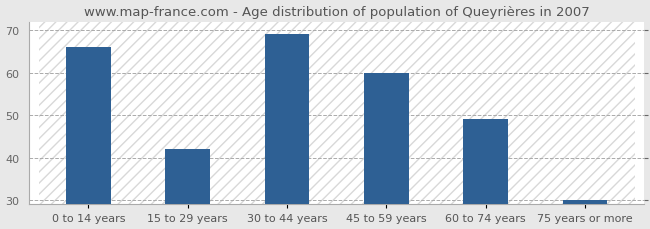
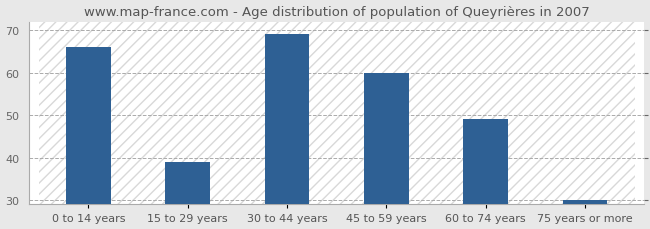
15 to 29 years: 42 -> 39
